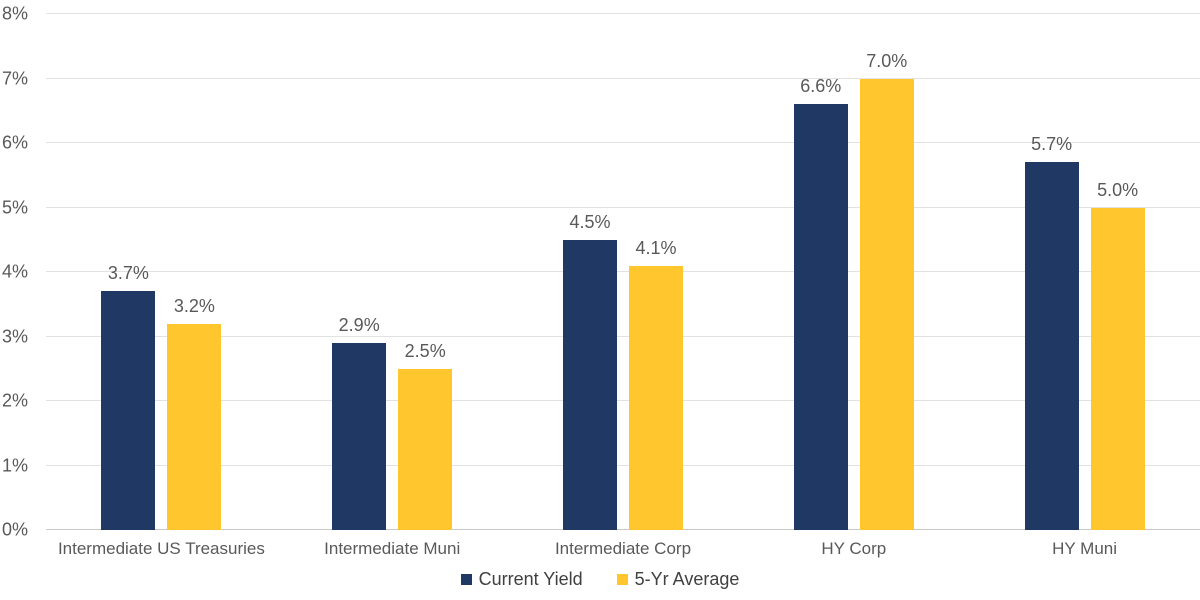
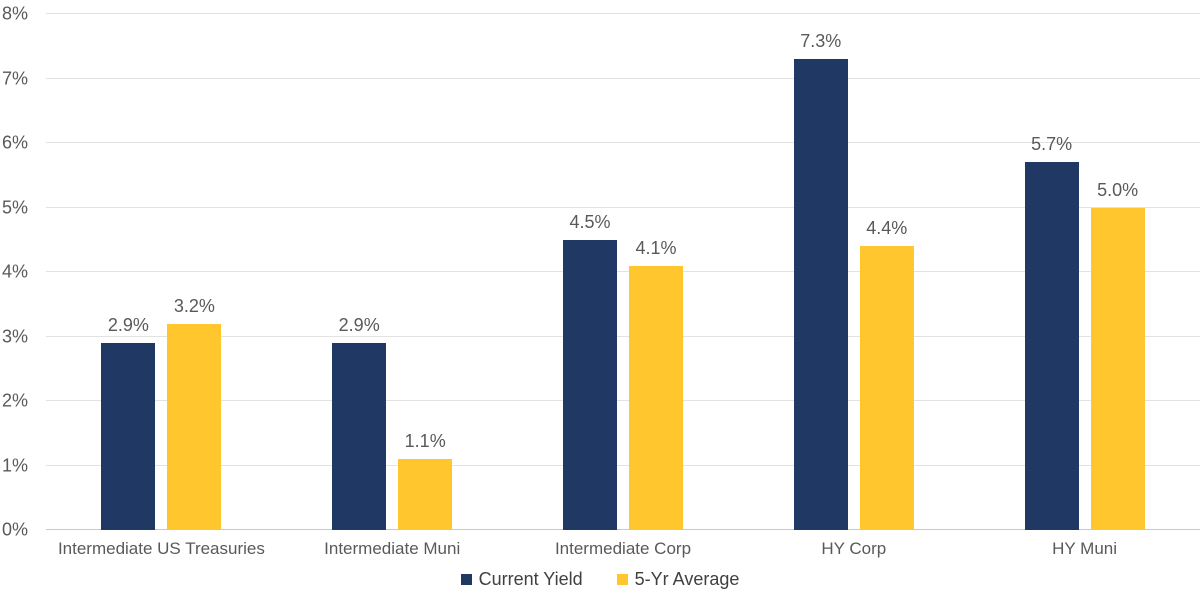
Current Yield/Intermediate US Treasuries: 3.7% -> 2.9%
5-Yr Average/Intermediate Muni: 2.5% -> 1.1%
Current Yield/HY Corp: 6.6% -> 7.3%
5-Yr Average/HY Corp: 7.0% -> 4.4%
